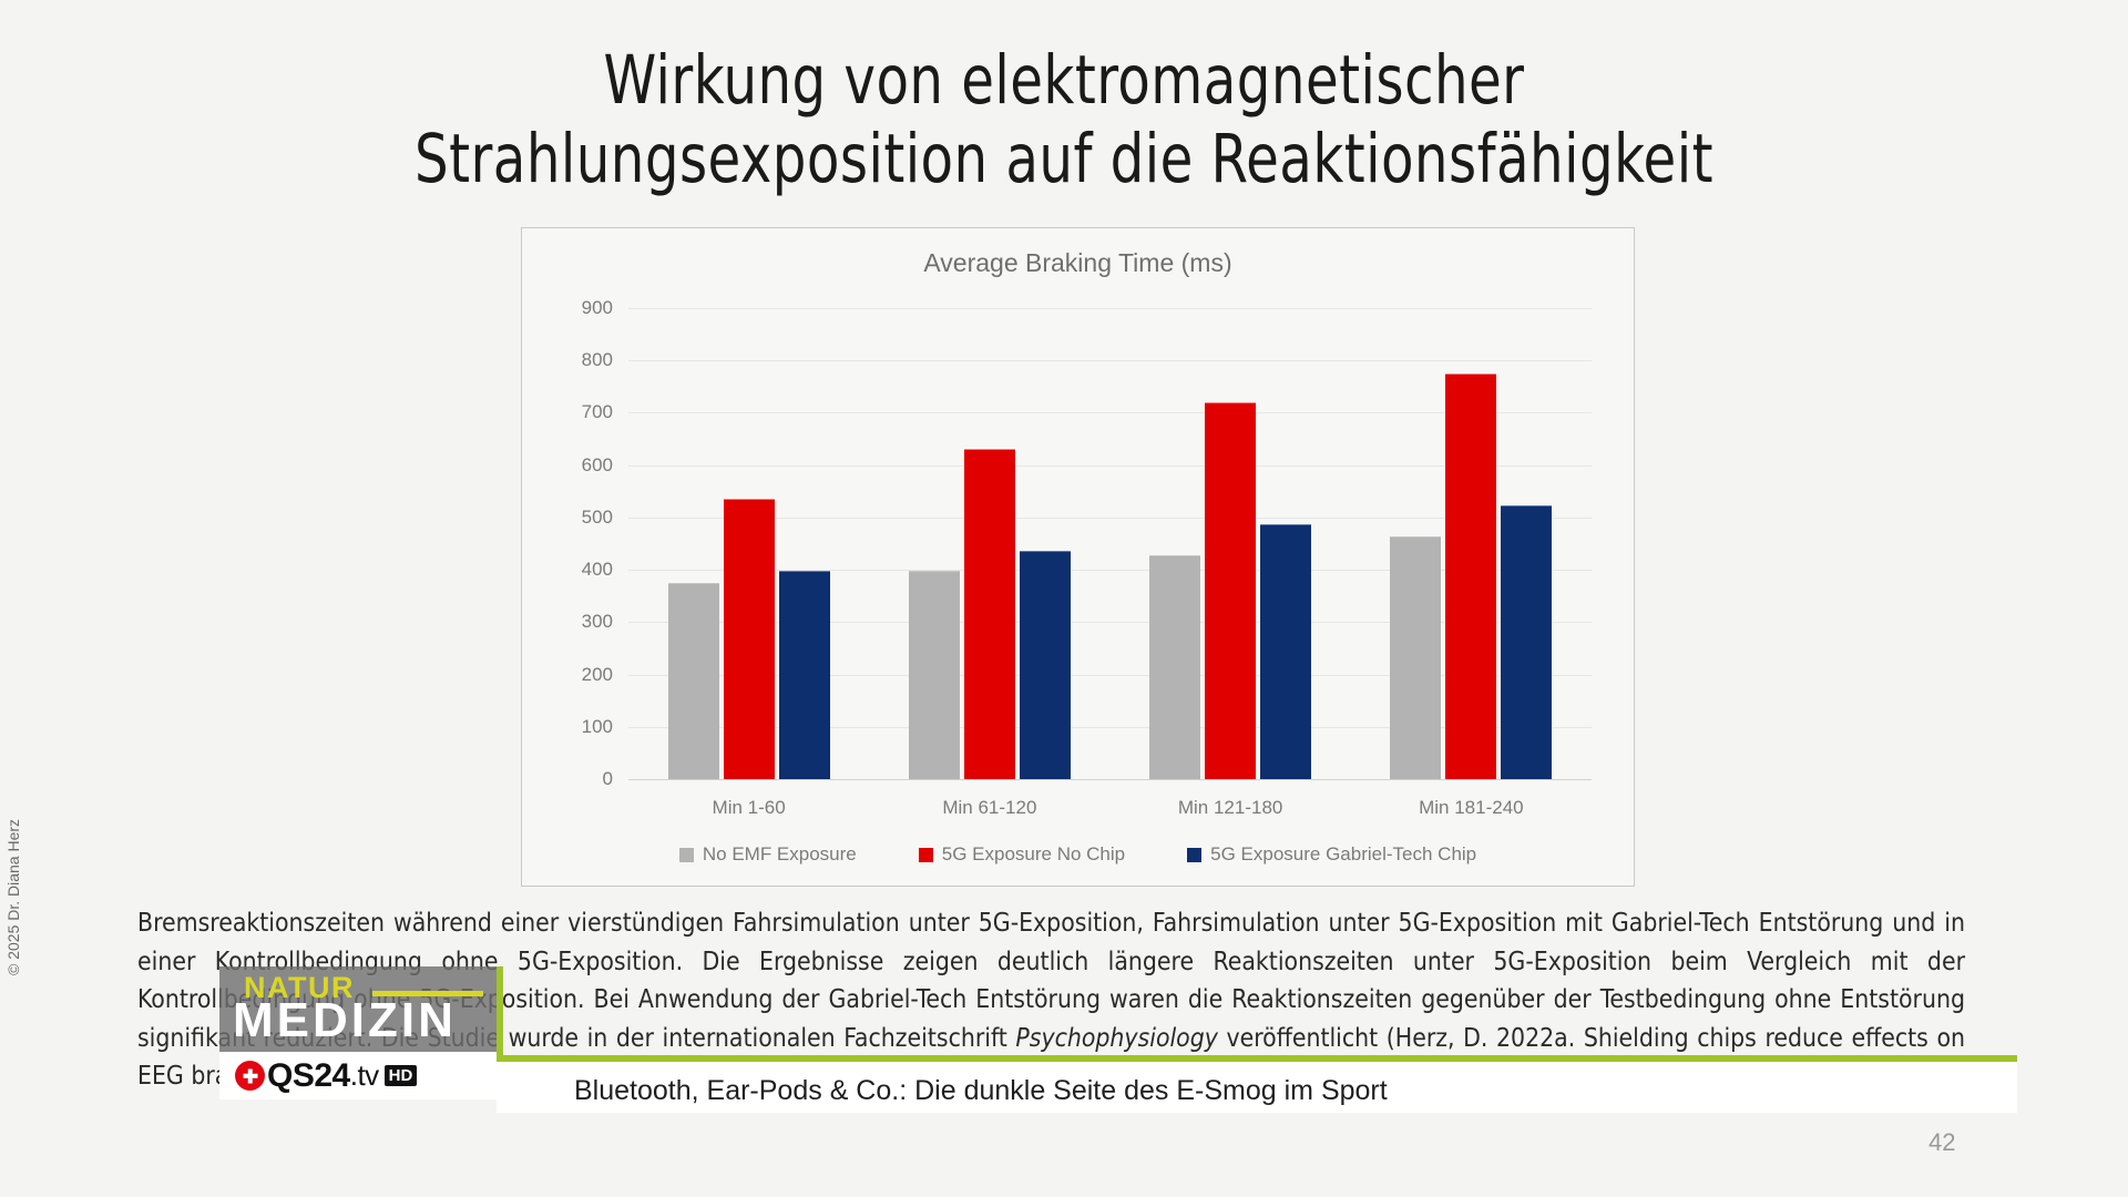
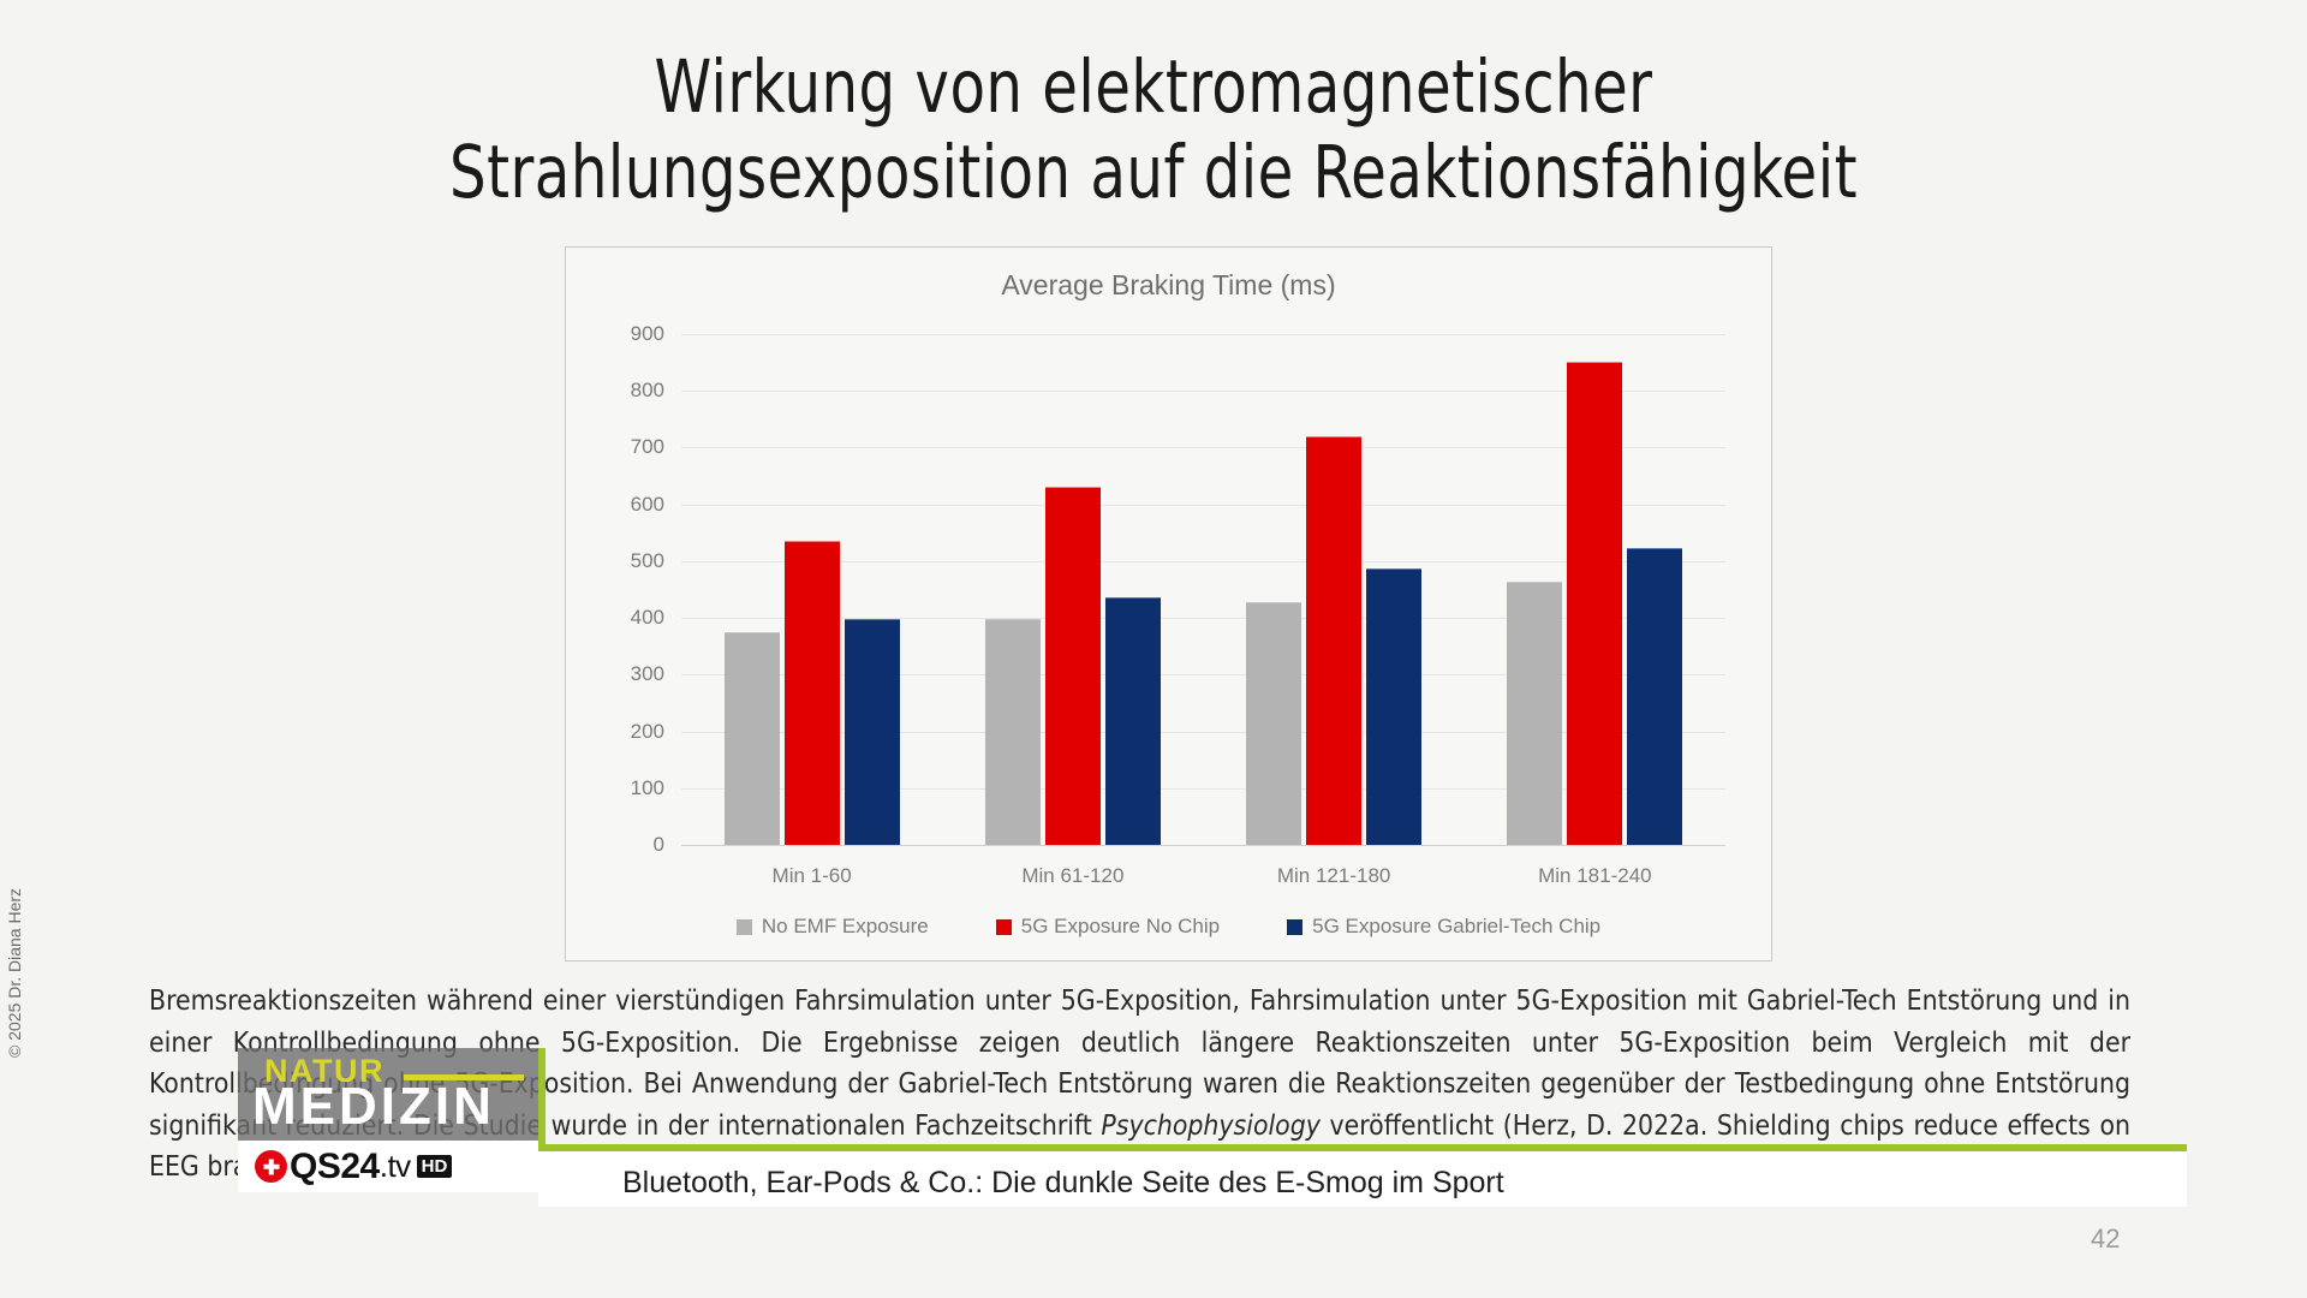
5G Exposure No Chip/Min 181-240: 770 -> 850
